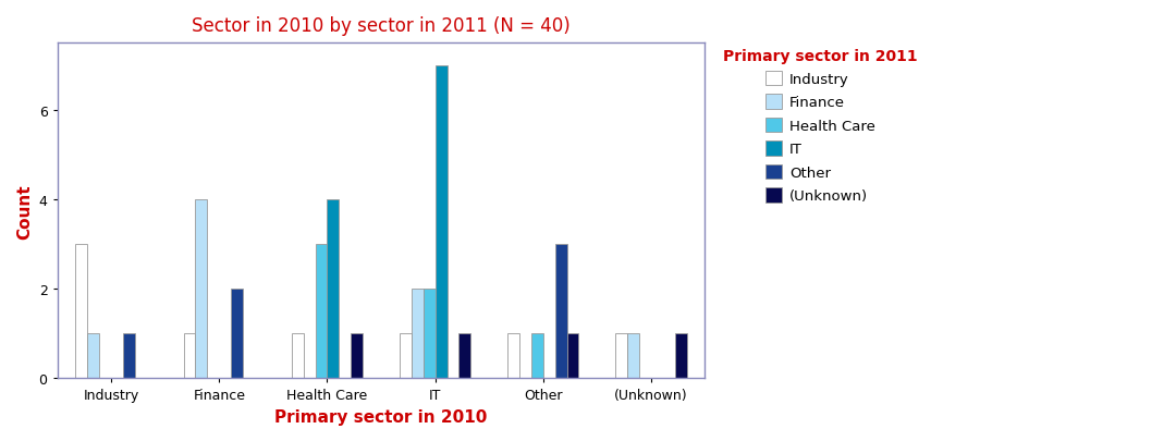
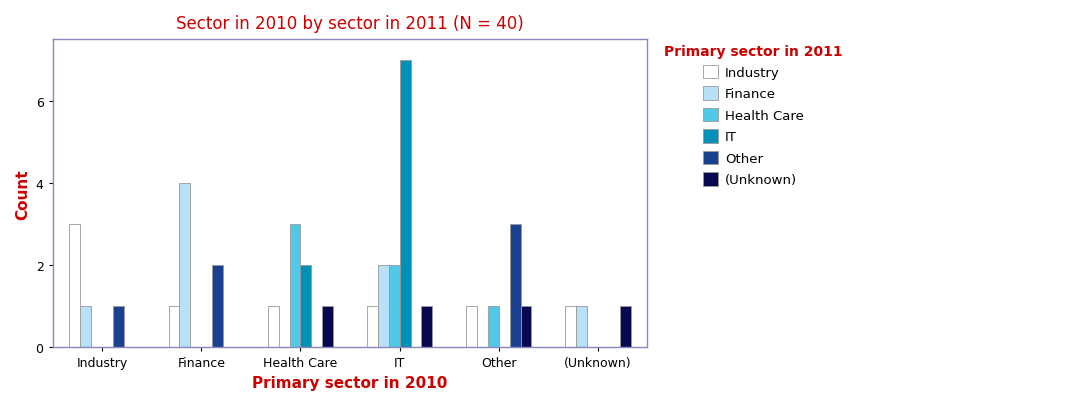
IT/Health Care: 4 -> 2
